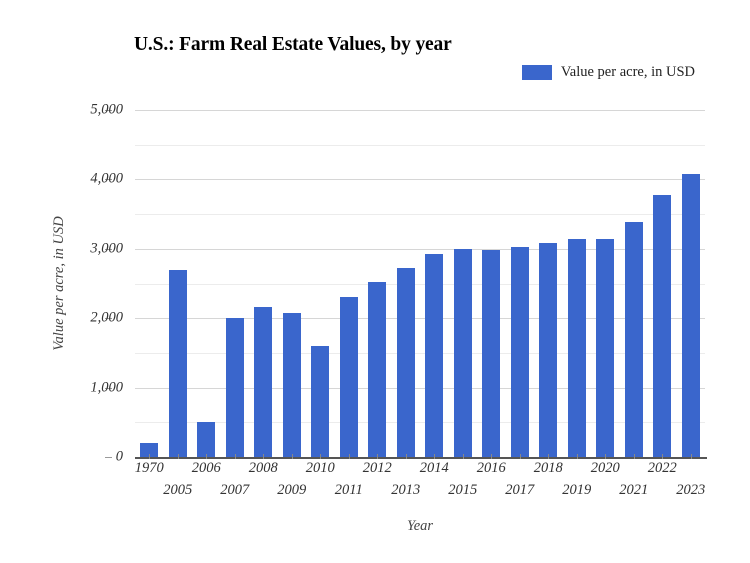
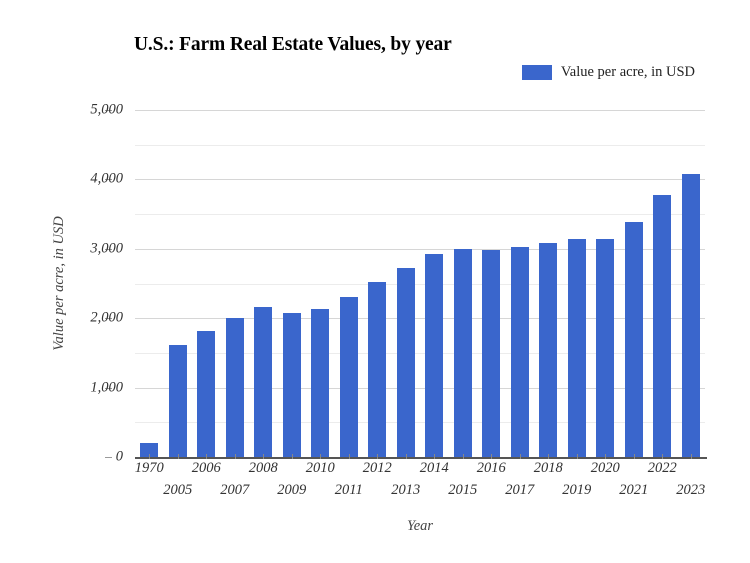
2005: 2700 -> 1600
2006: 500 -> 1800
2010: 1600 -> 2100
